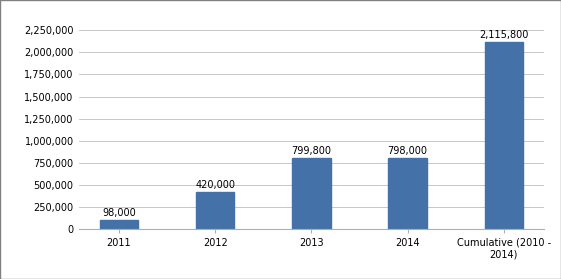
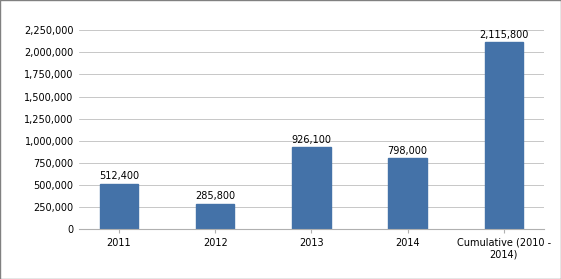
2011: 98,000 -> 512,400
2012: 420,000 -> 285,800
2013: 799,800 -> 926,100
